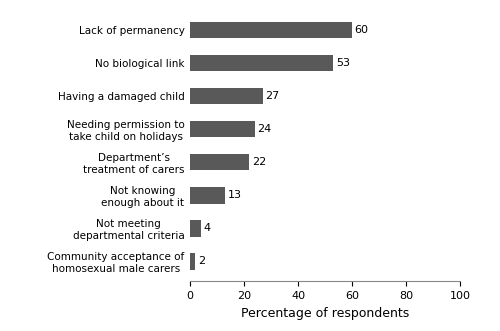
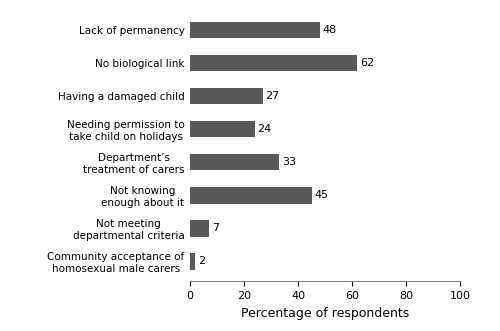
Lack of permanency: 60 -> 48
No biological link: 53 -> 62
Department’s treatment of carers: 22 -> 33
Not knowing enough about it: 13 -> 45
Not meeting departmental criteria: 4 -> 7
